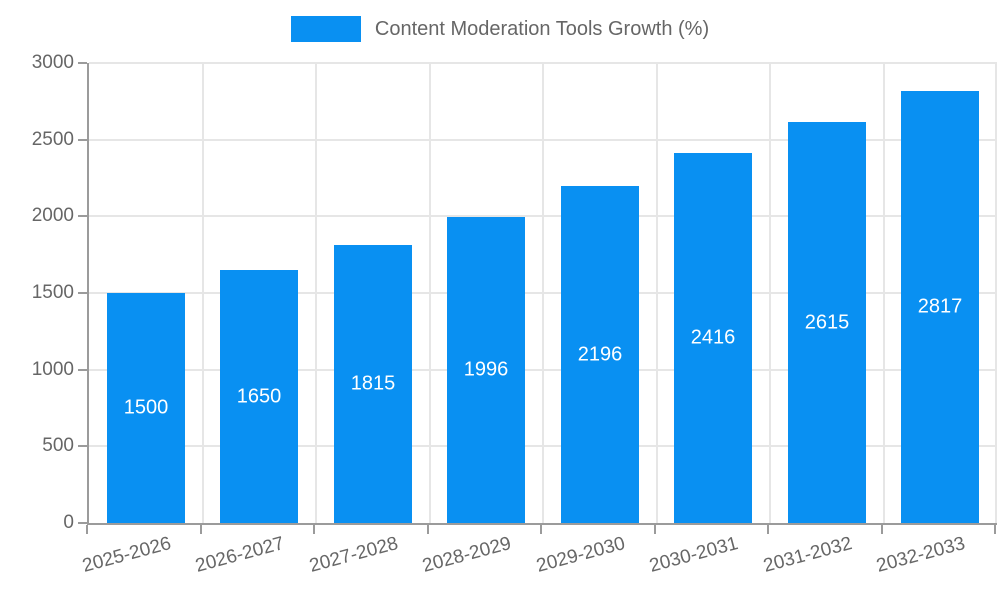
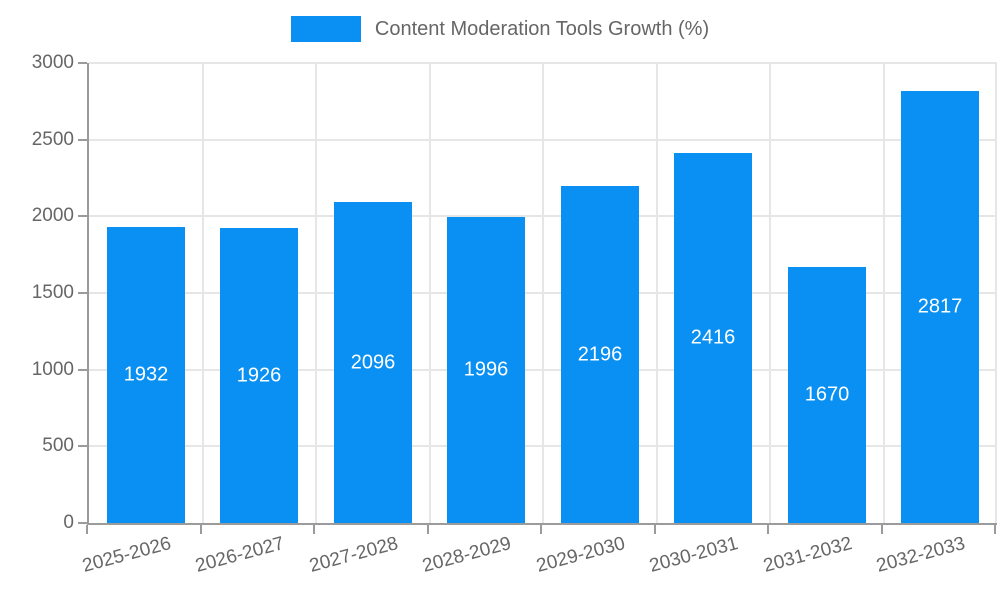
2025-2026: 1500 -> 1932
2026-2027: 1650 -> 1926
2027-2028: 1815 -> 2096
2031-2032: 2615 -> 1670
